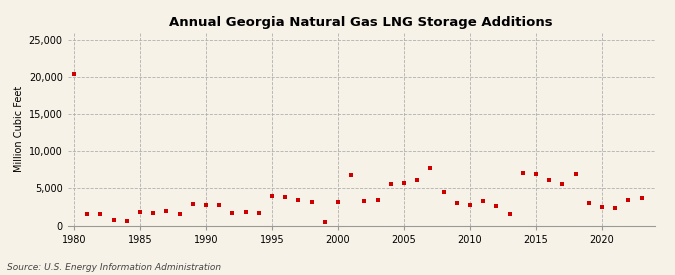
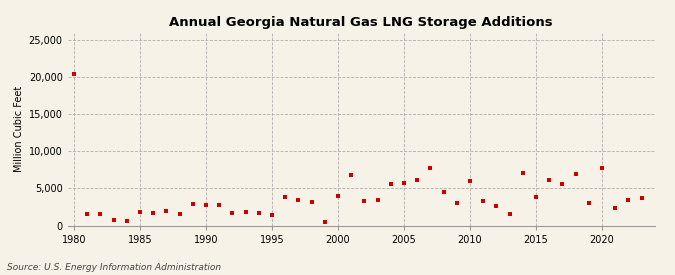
1995: 4,000 -> 1,400
2000: 3,200 -> 4,000
2010: 2,800 -> 6,000
2015: 7,000 -> 3,800
2020: 2,500 -> 7,800
